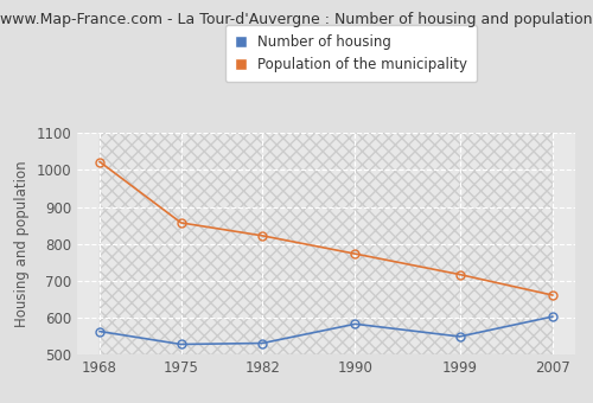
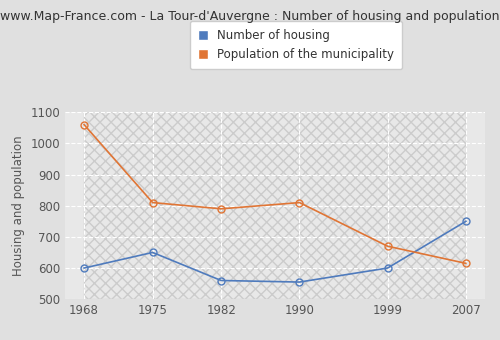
Number of housing/1968: 563 -> 600
Population of the municipality/1968: 1022 -> 1060
Number of housing/1975: 528 -> 650
Population of the municipality/1975: 857 -> 810
Number of housing/1982: 531 -> 560
Population of the municipality/1982: 822 -> 790
Number of housing/1990: 583 -> 555
Population of the municipality/1990: 773 -> 810
Number of housing/1999: 549 -> 600
Population of the municipality/1999: 717 -> 670
Number of housing/2007: 603 -> 750
Population of the municipality/2007: 661 -> 615
